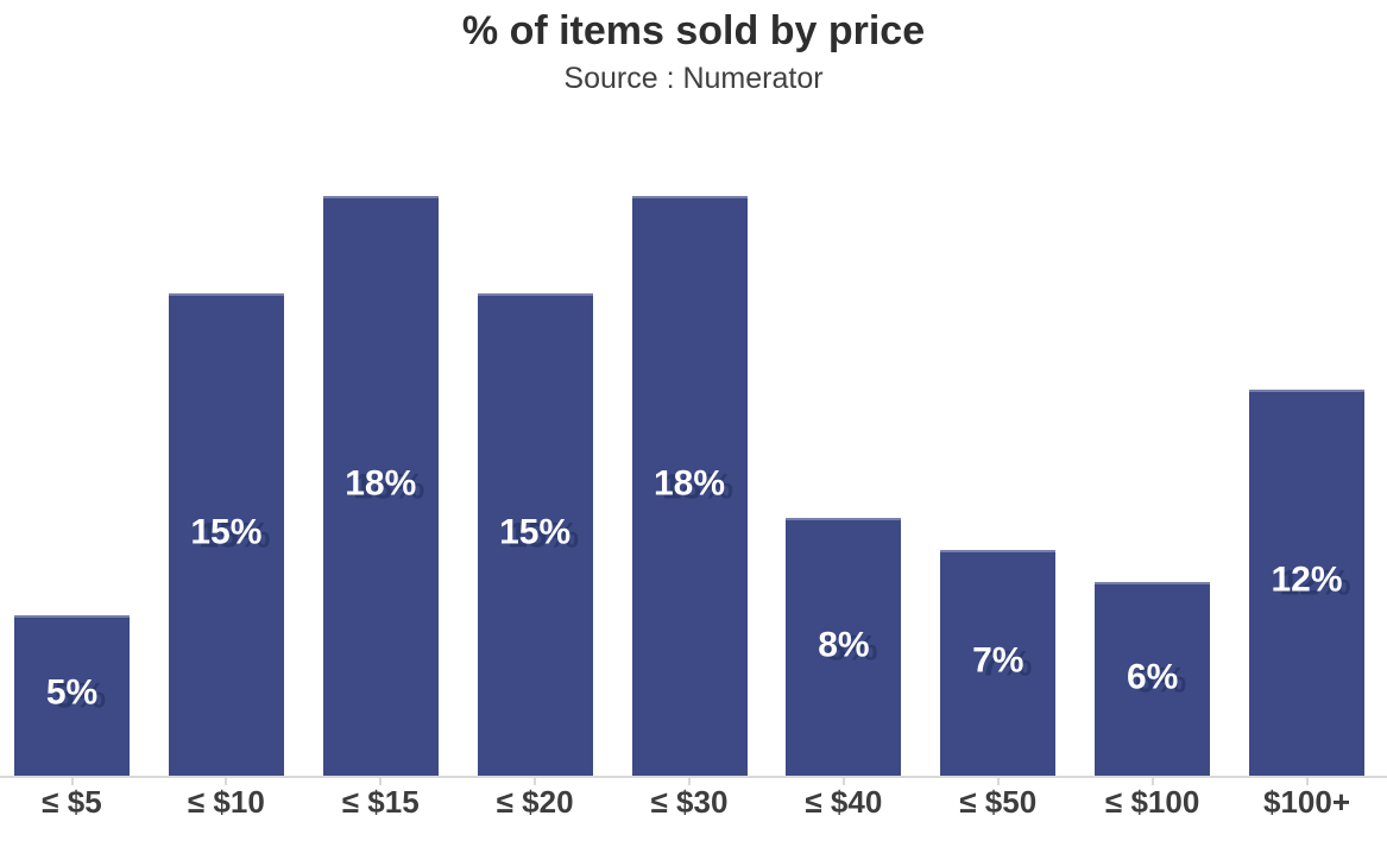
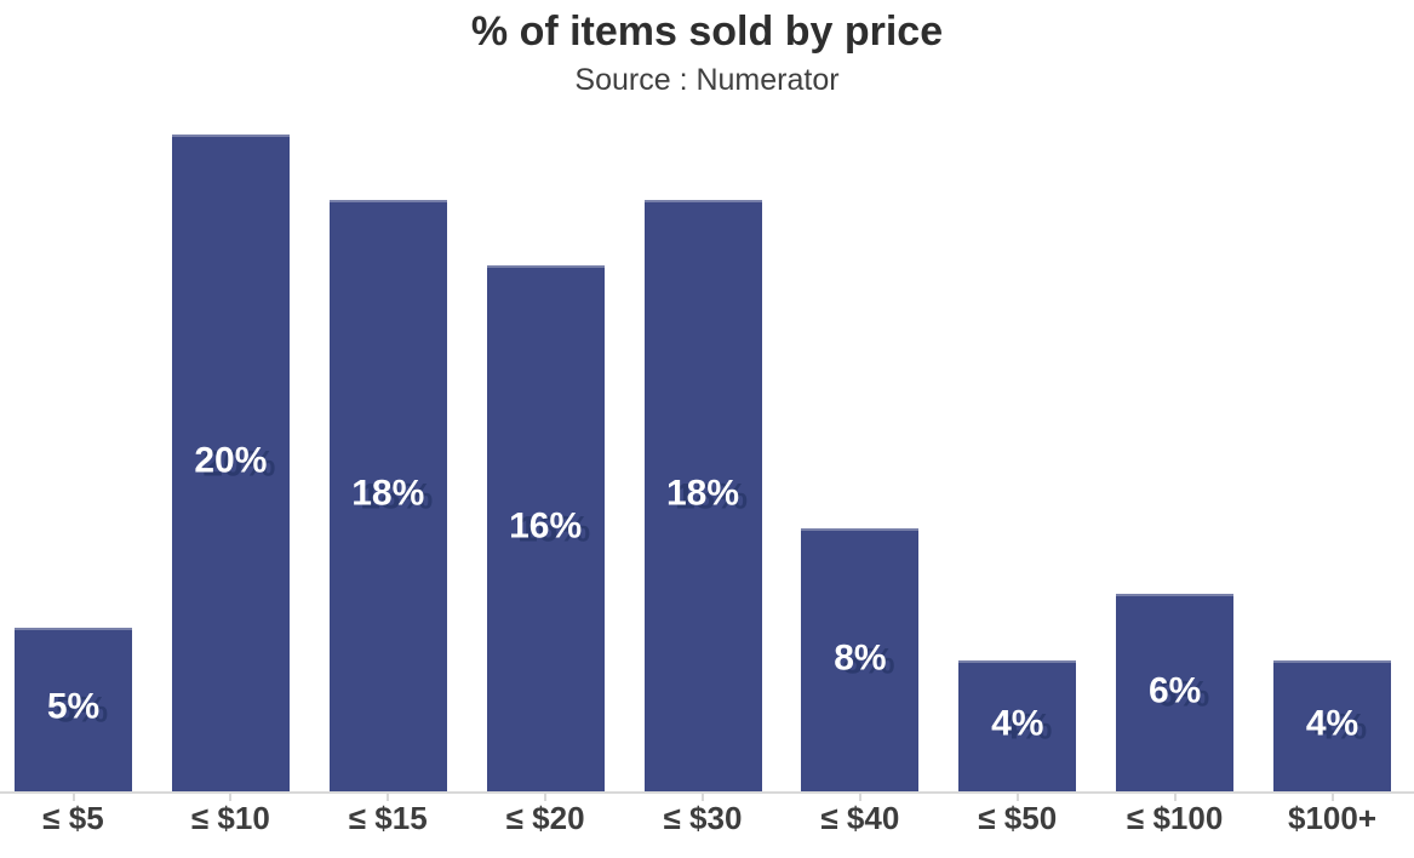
≤ $10: 15% -> 20%
≤ $20: 15% -> 16%
≤ $50: 7% -> 4%
$100+: 12% -> 4%
